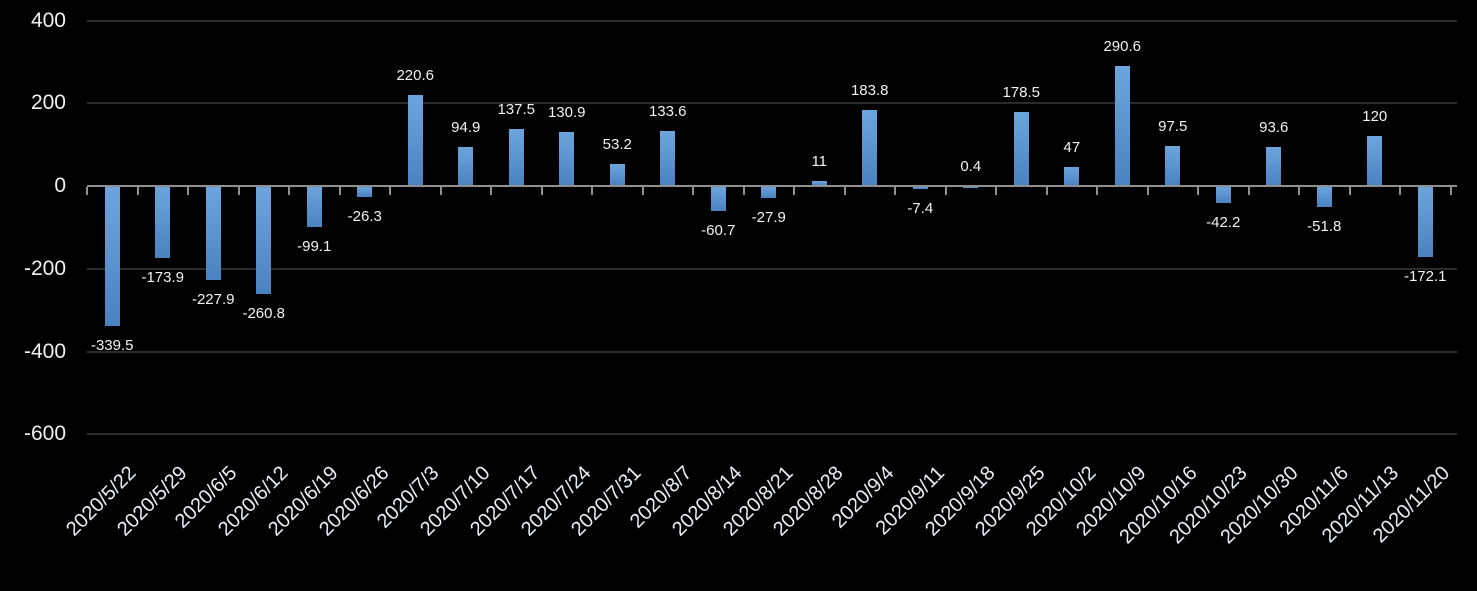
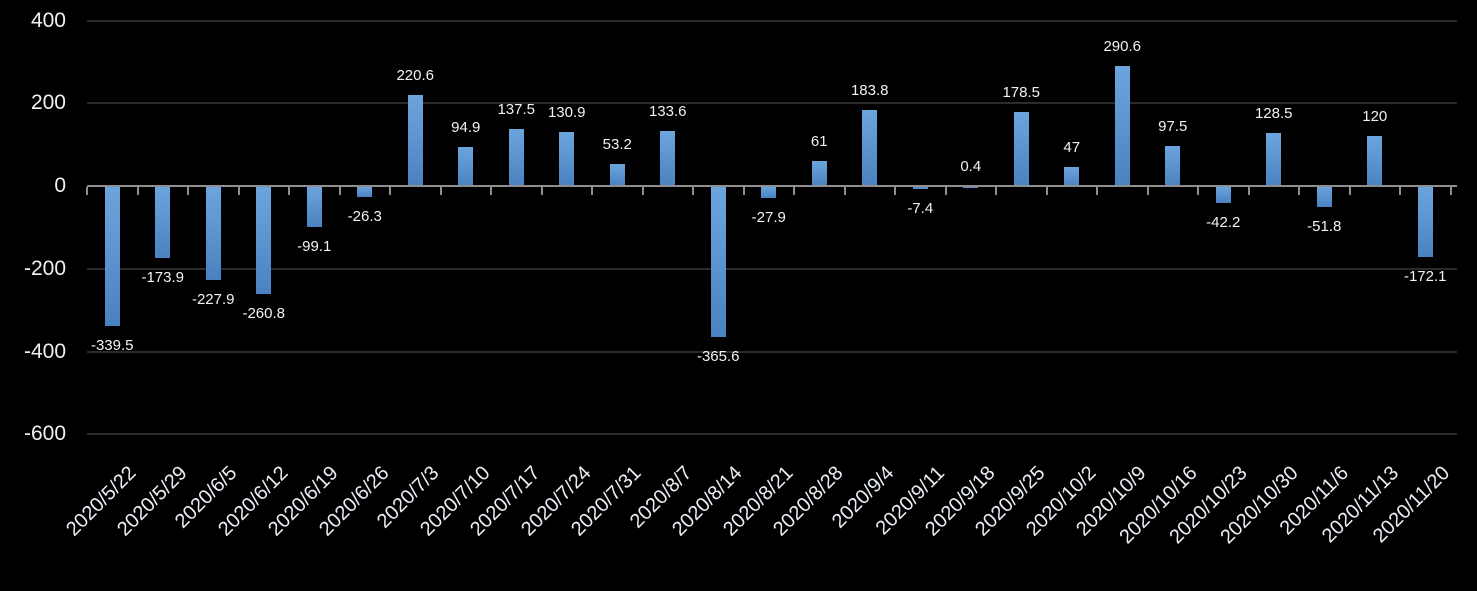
2020/8/14: -60.7 -> -365.6
2020/8/28: 11 -> 61
2020/10/30: 93.6 -> 128.5
